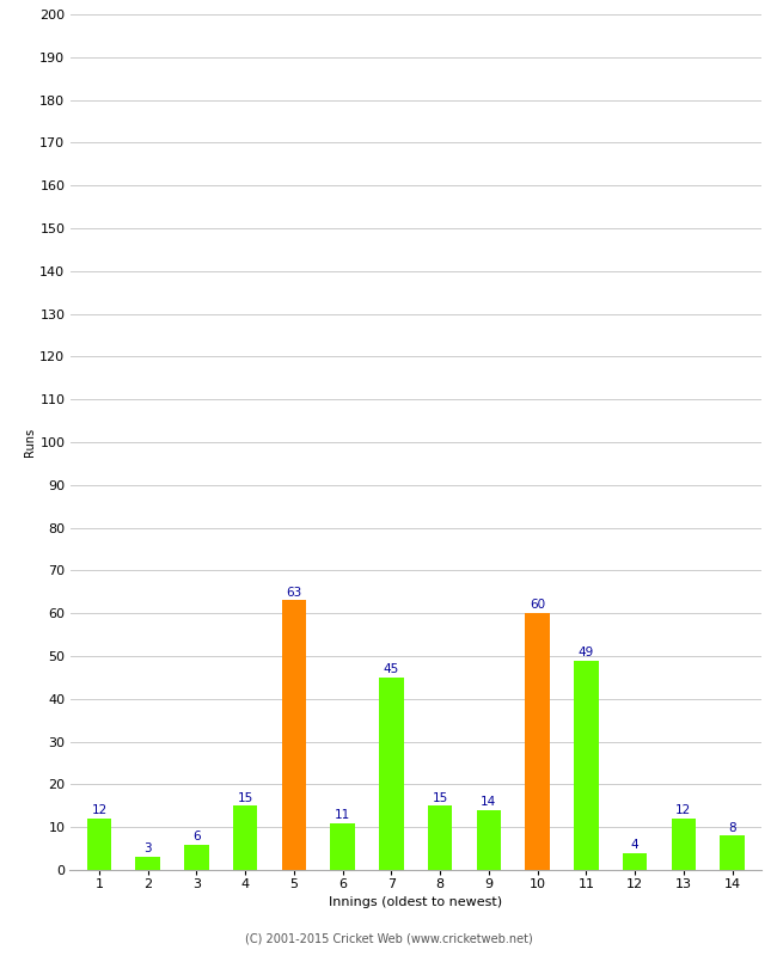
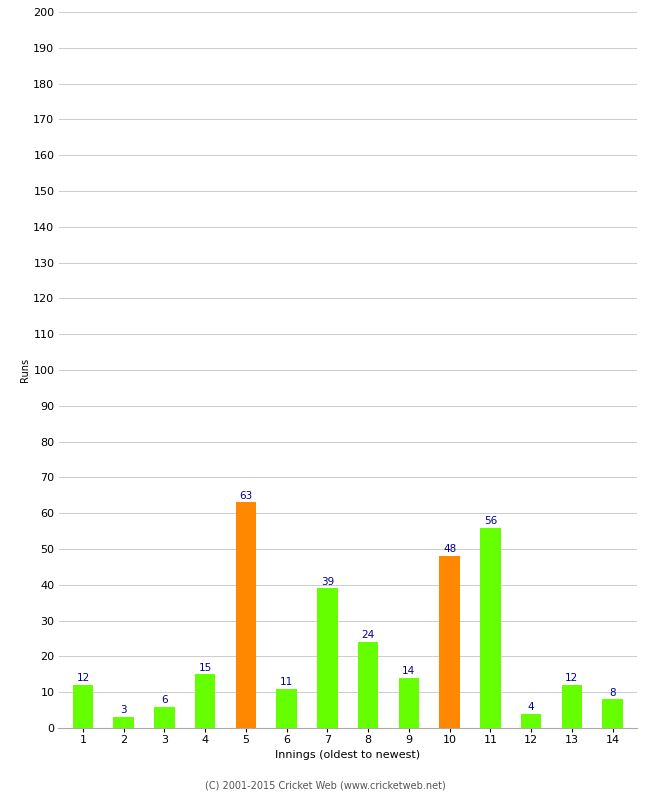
7: 45 -> 39
8: 15 -> 24
10: 60 -> 48
11: 49 -> 56
